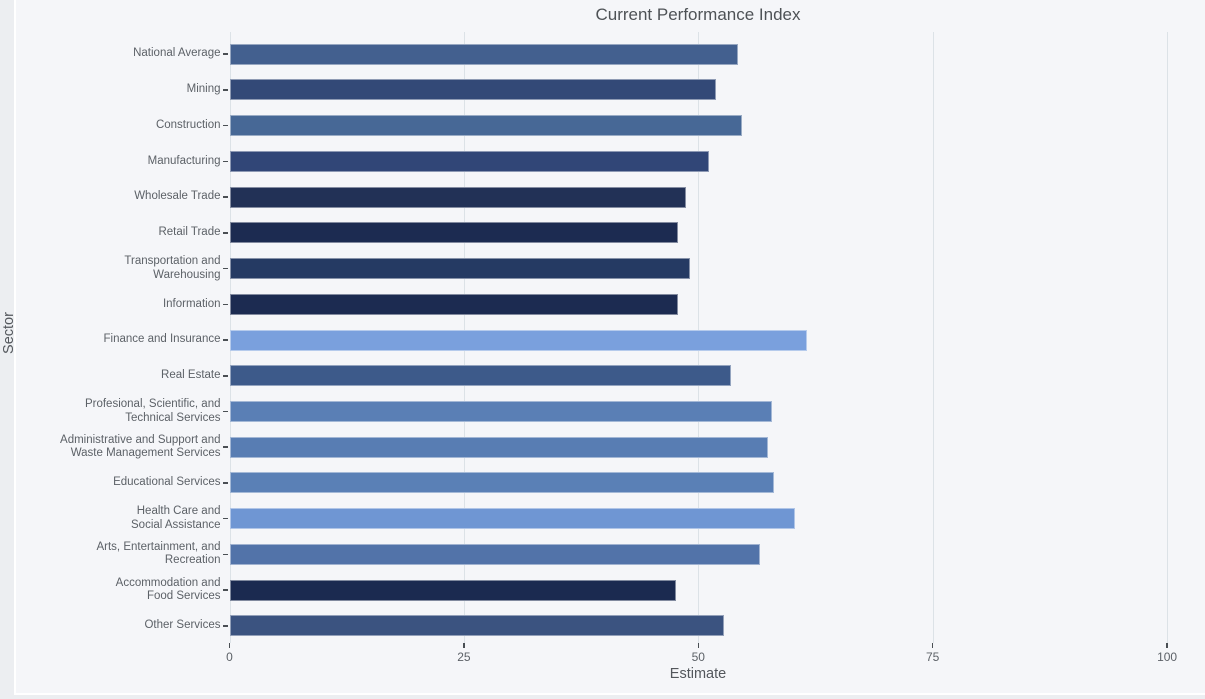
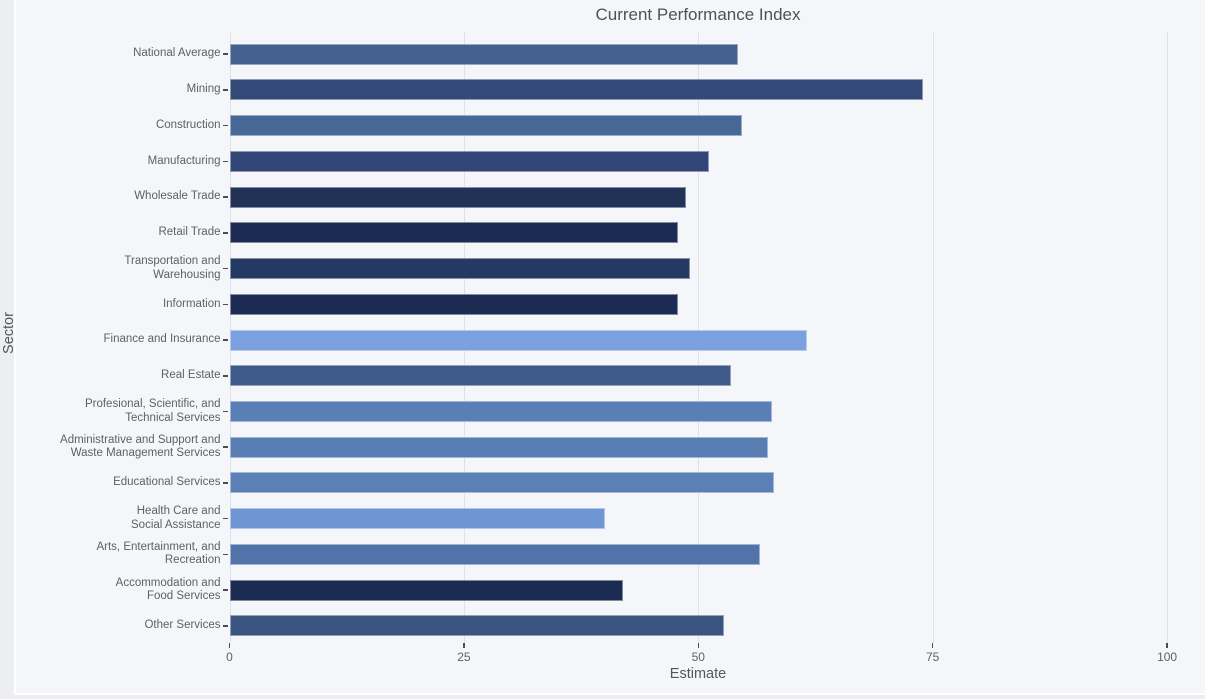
Mining: 52 -> 74
Health Care and Social Assistance: 60 -> 40
Accommodation and Food Services: 48 -> 42
